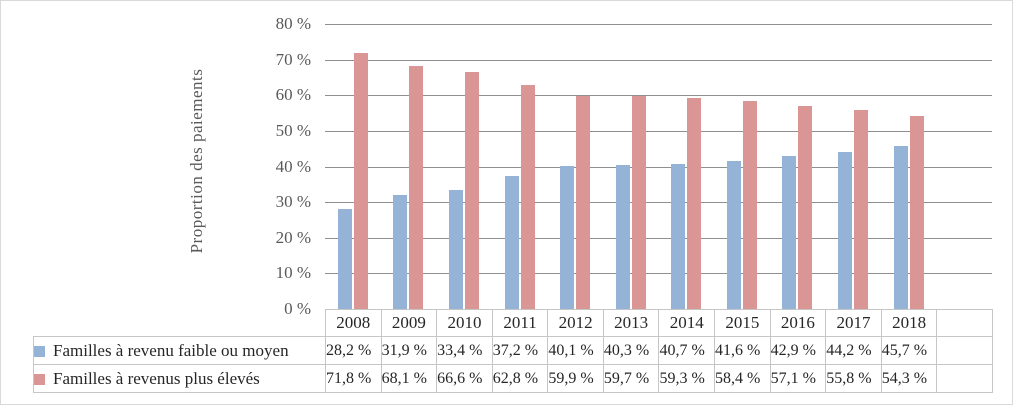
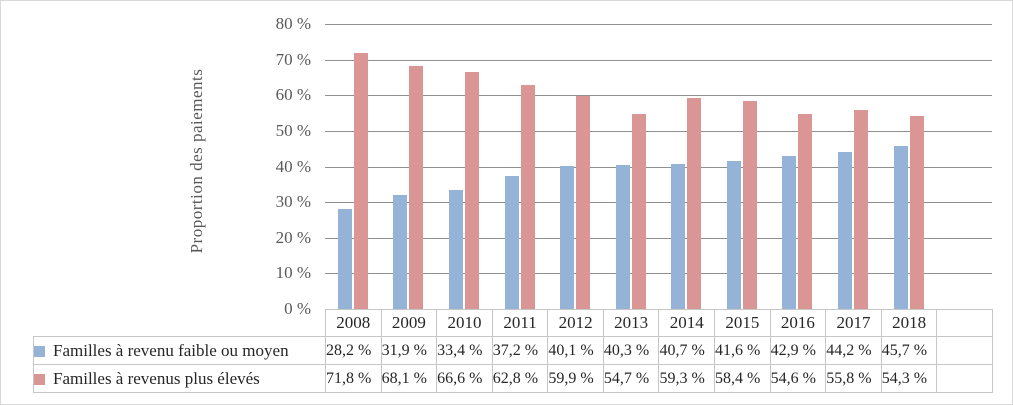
Familles à revenus plus élevés/2013: 59,7 -> 54,7
Familles à revenus plus élevés/2016: 57,1 -> 54,6
